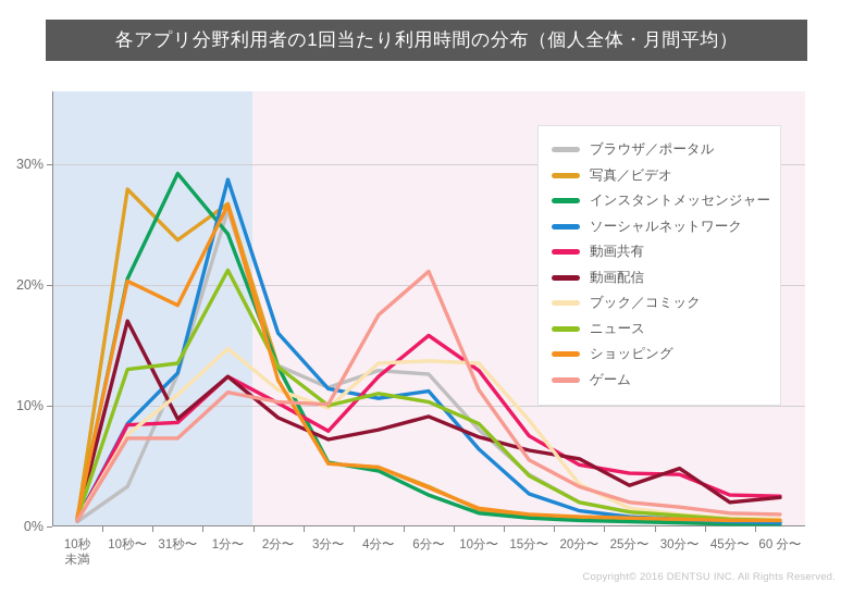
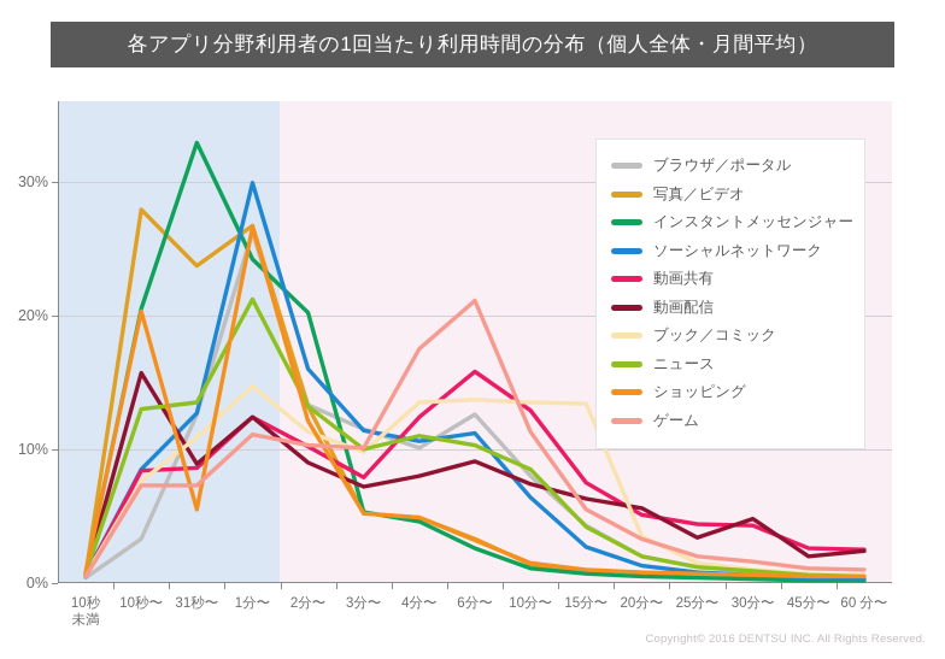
動画配信/10秒〜: 17.0% -> 15.7%
インスタントメッセンジャー/31秒〜: 29.2% -> 32.9%
ショッピング/31秒〜: 18.3% -> 5.5%
ソーシャルネットワーク/1分〜: 28.7% -> 29.9%
インスタントメッセンジャー/2分〜: 13.2% -> 20.2%
ブラウザ／ポータル/4分〜: 12.9% -> 10.1%
ブック／コミック/15分〜: 8.8% -> 13.4%
